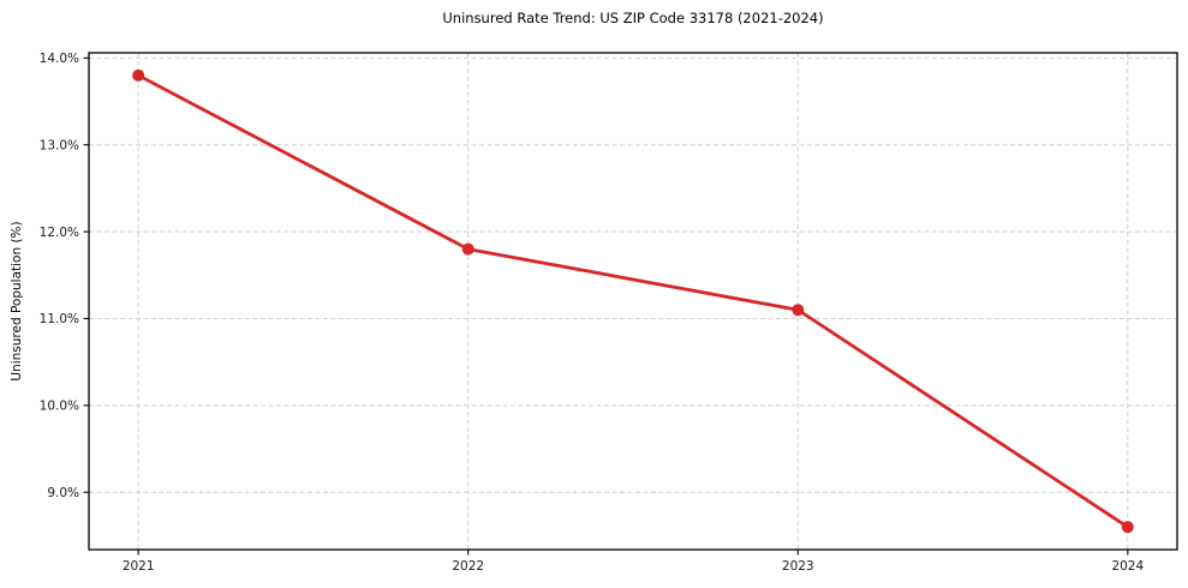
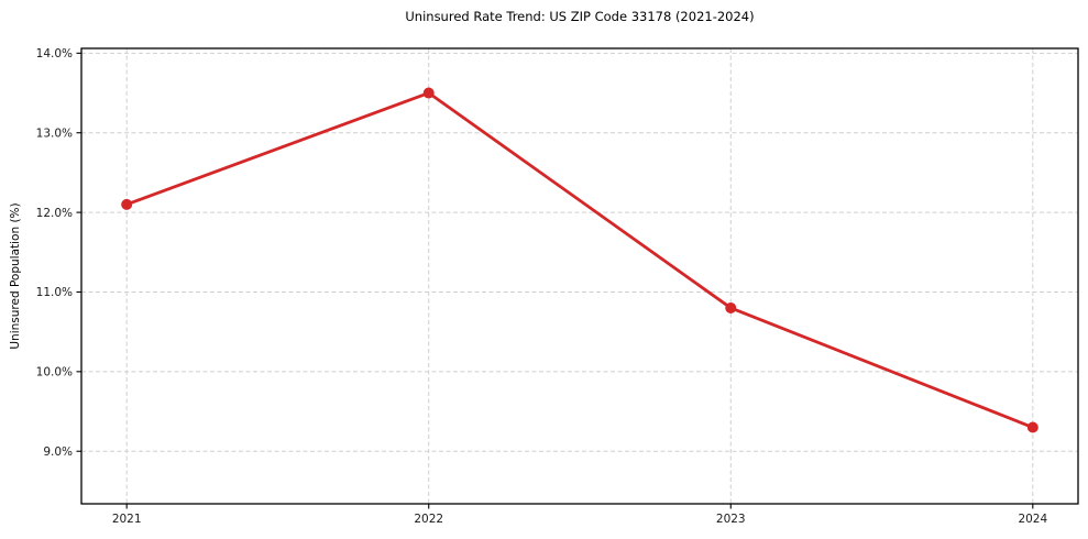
2021: 13.8% -> 12.1%
2022: 11.8% -> 13.5%
2023: 11.1% -> 10.8%
2024: 8.6% -> 9.3%
